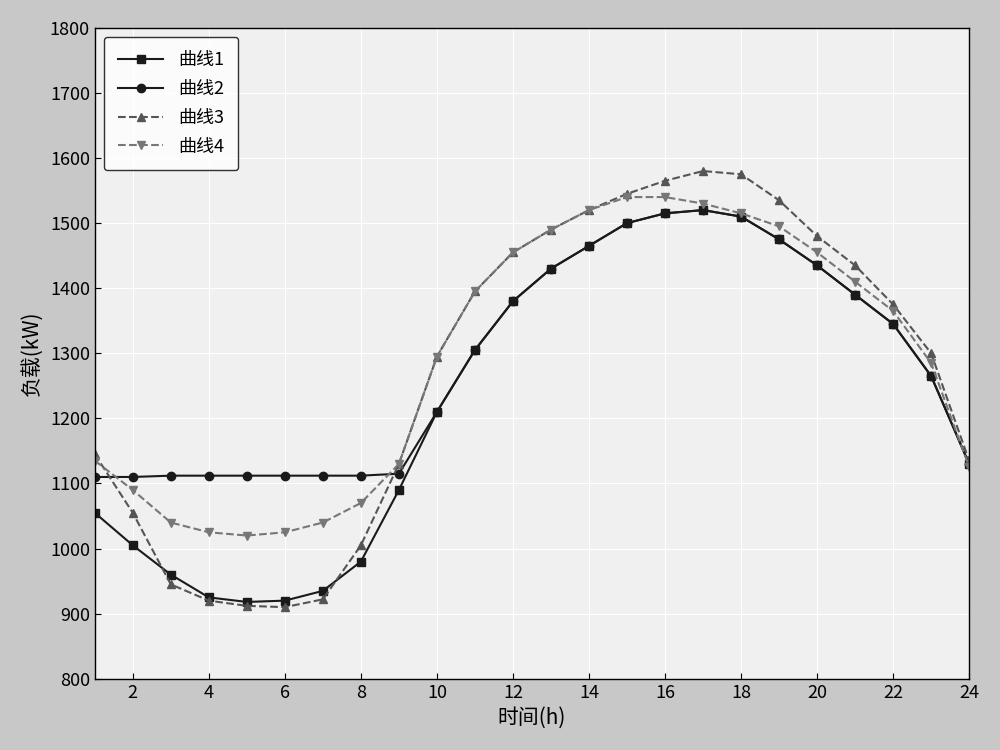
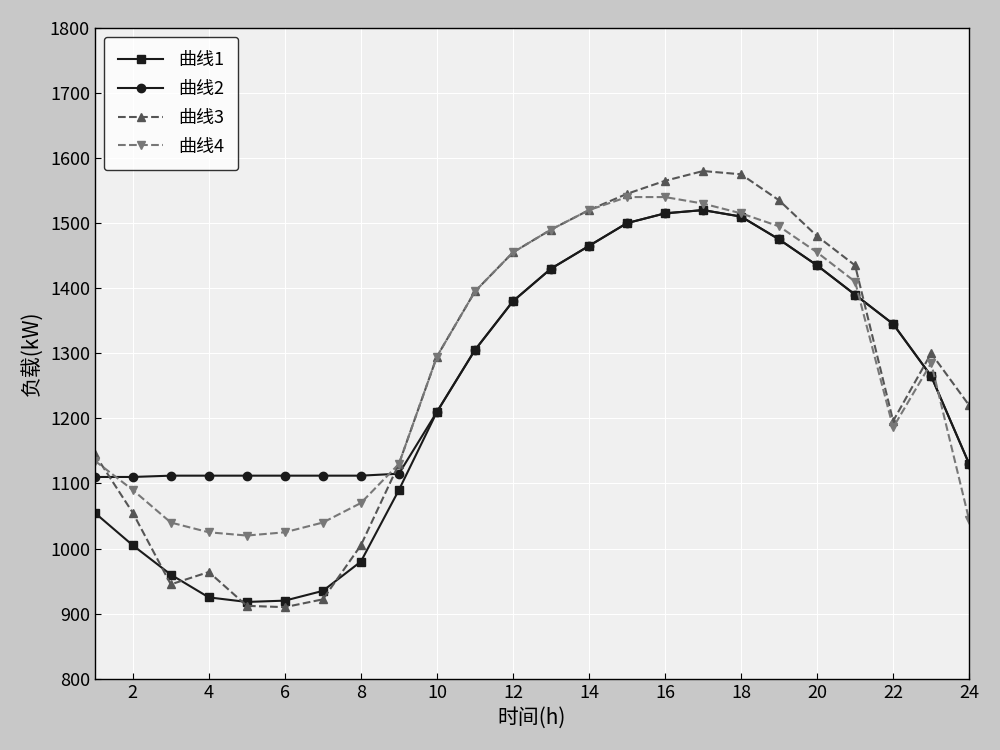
曲线3/4: 920 -> 964
曲线3/22: 1375 -> 1196
曲线4/22: 1365 -> 1186
曲线3/24: 1135 -> 1220
曲线4/24: 1125 -> 1044
